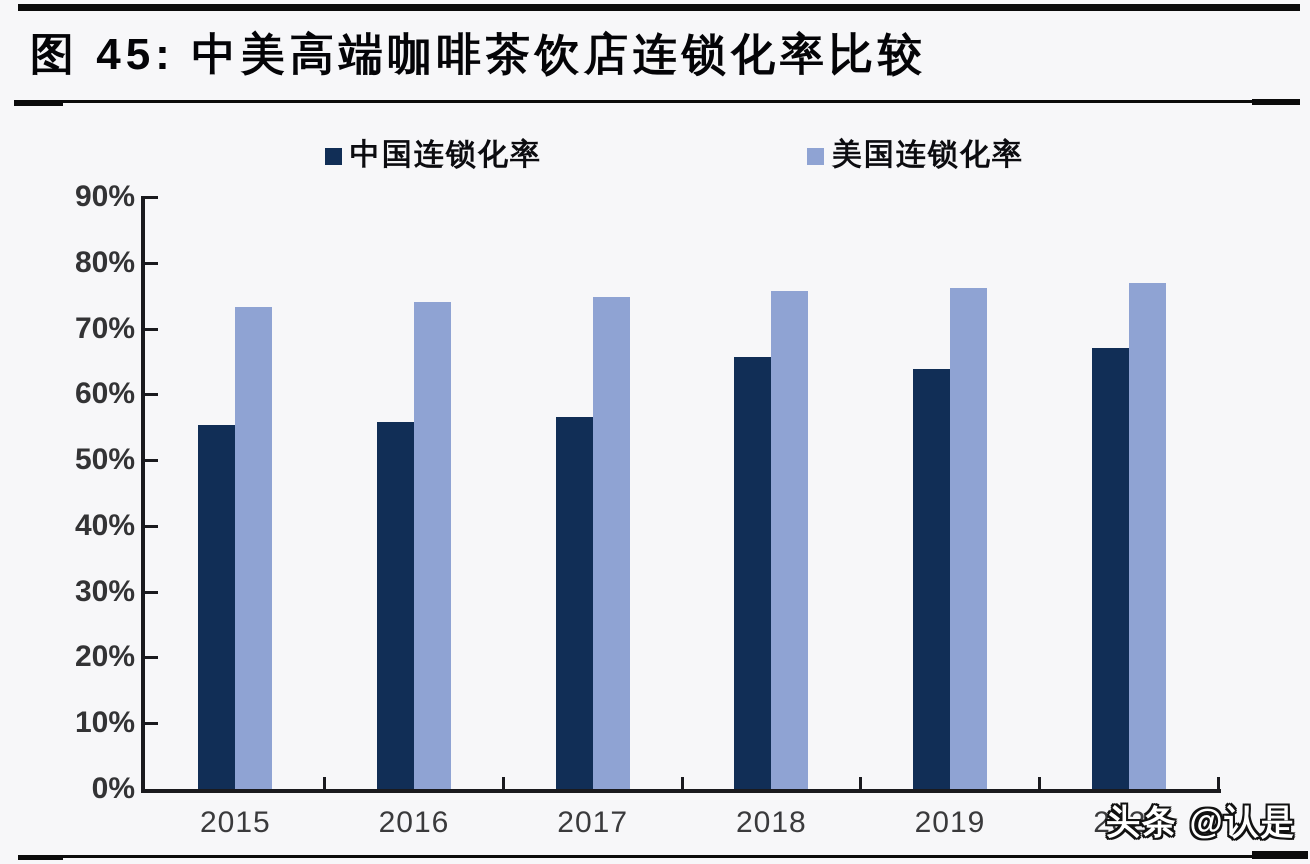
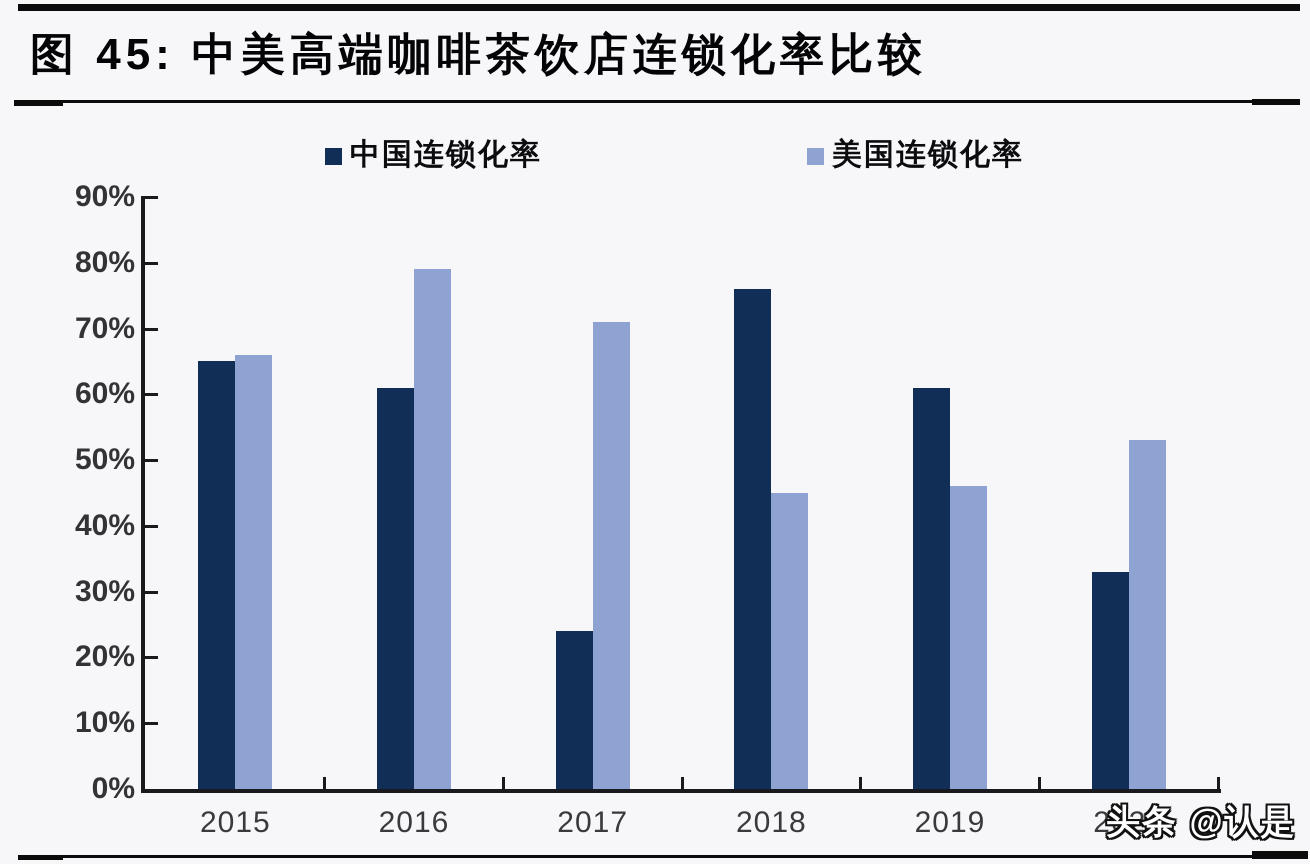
中国连锁化率/2015: 55% -> 65%
美国连锁化率/2015: 73% -> 66%
中国连锁化率/2016: 56% -> 61%
美国连锁化率/2016: 74% -> 79%
中国连锁化率/2017: 56% -> 24%
美国连锁化率/2017: 75% -> 71%
中国连锁化率/2018: 66% -> 76%
美国连锁化率/2018: 76% -> 45%
中国连锁化率/2019: 64% -> 61%
美国连锁化率/2019: 76% -> 46%
中国连锁化率/2020: 67% -> 33%
美国连锁化率/2020: 77% -> 53%
